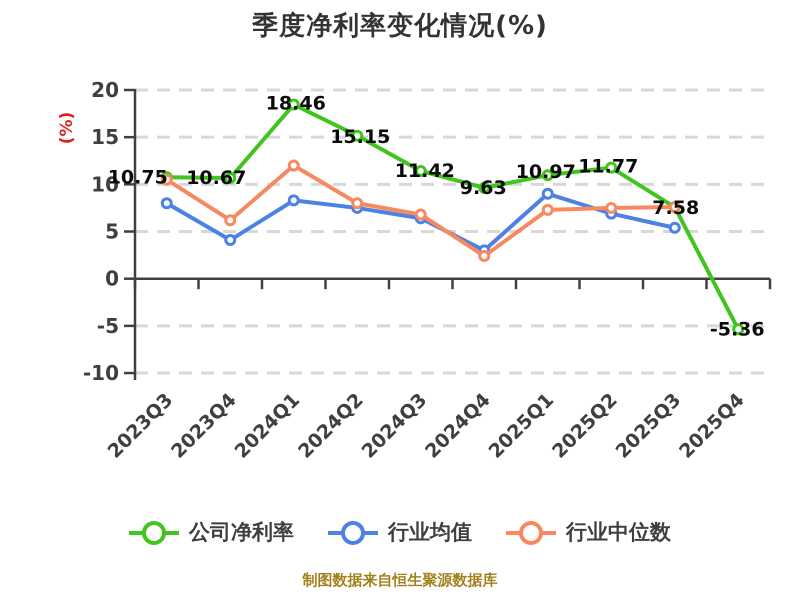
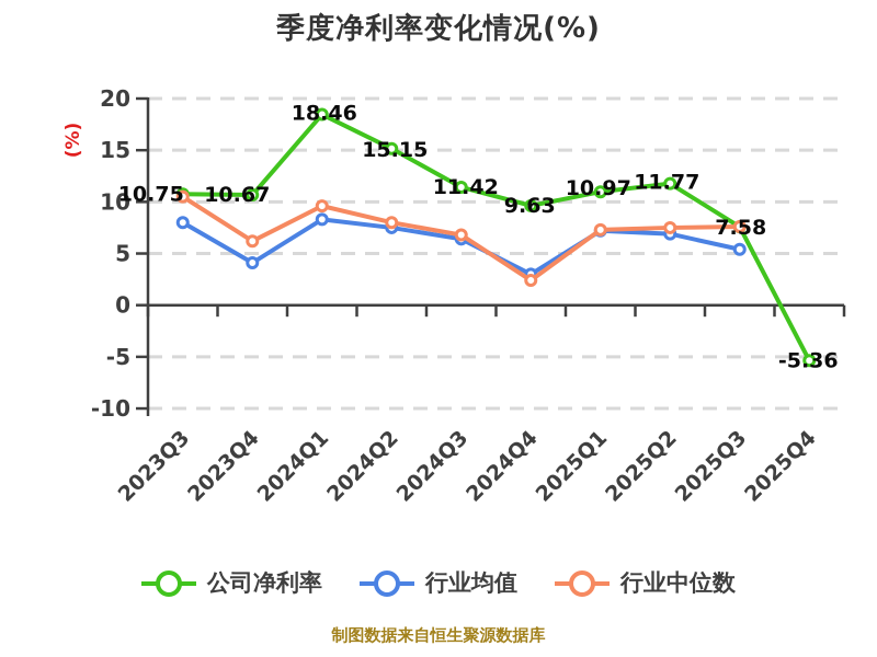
行业中位数/2024Q1: 12 -> 10
行业均值/2025Q1: 9 -> 7
